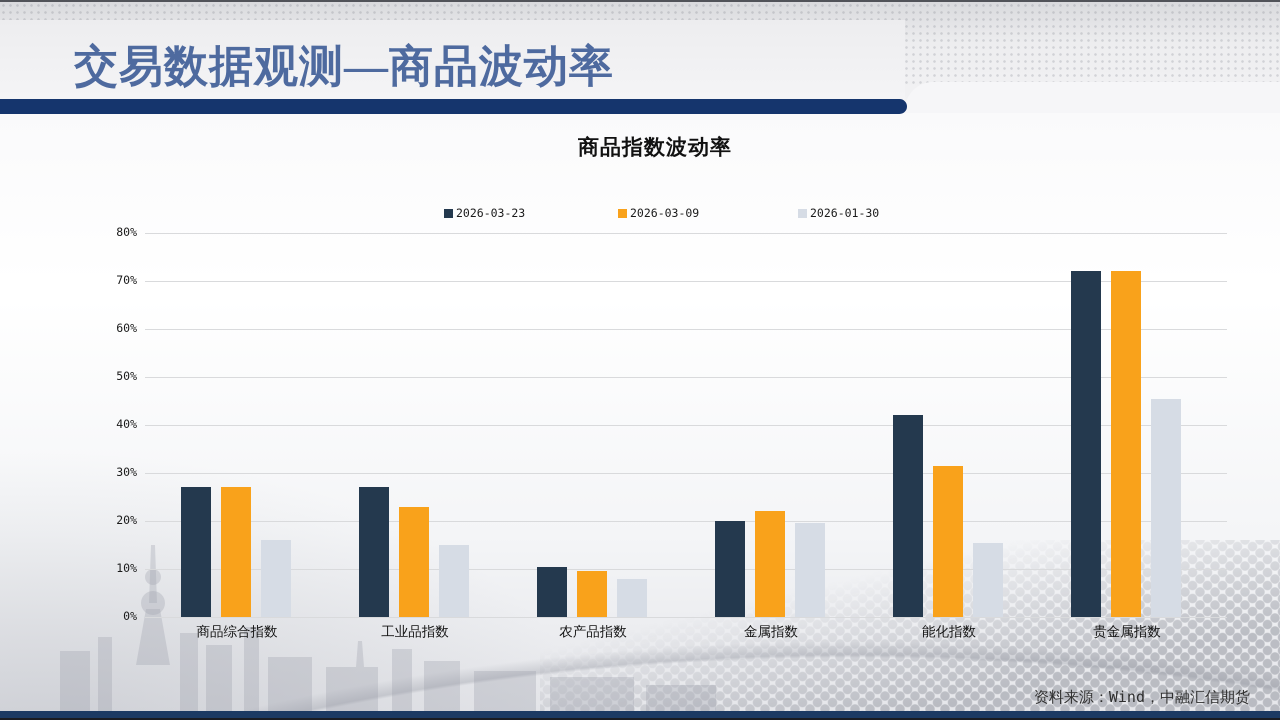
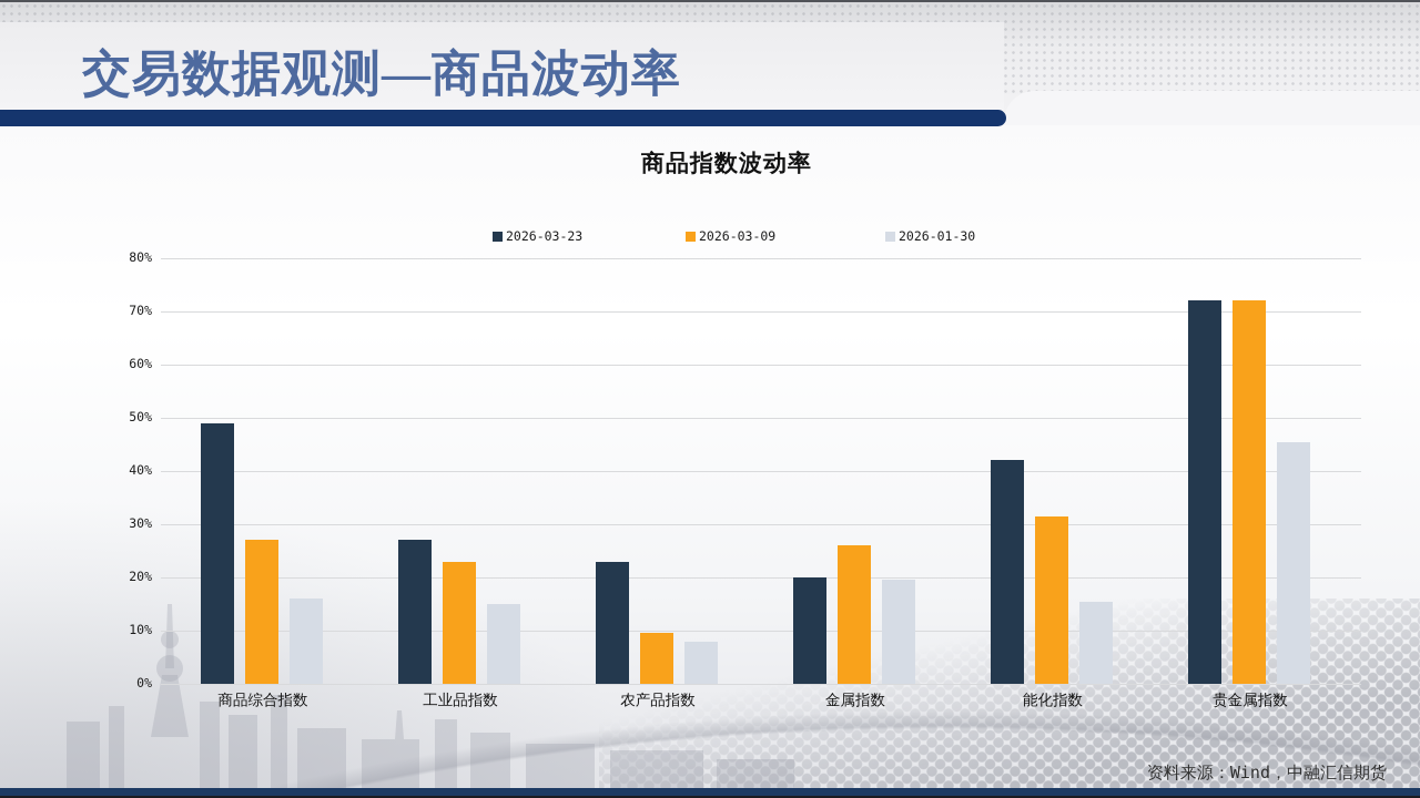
2026-03-23/商品综合指数: 27% -> 49%
2026-03-23/农产品指数: 10% -> 23%
2026-03-09/金属指数: 22% -> 26%
